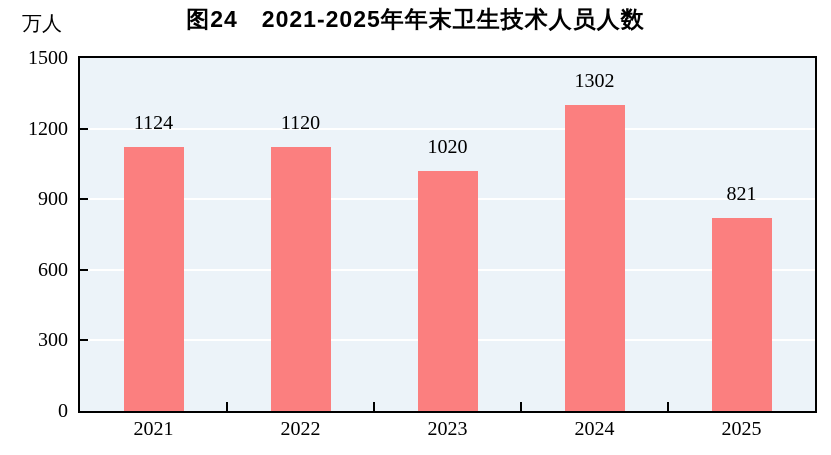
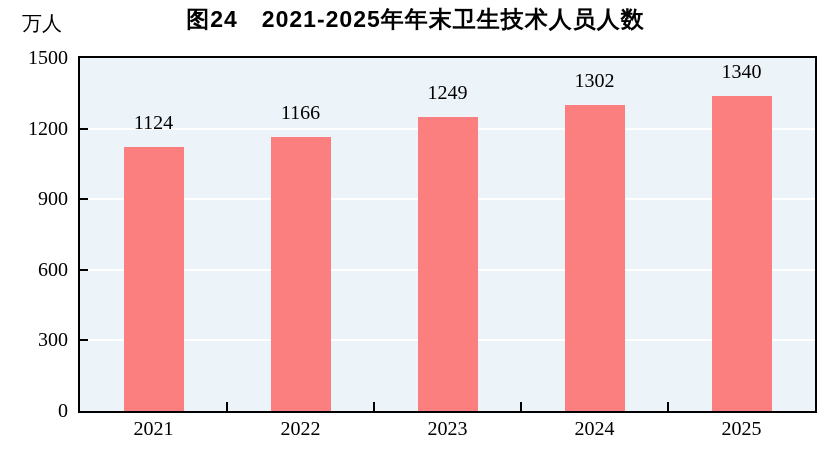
2022: 1120 -> 1166
2023: 1020 -> 1249
2025: 821 -> 1340
